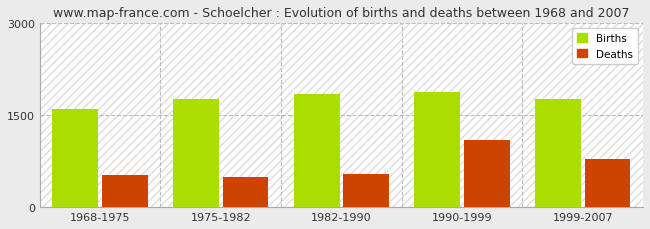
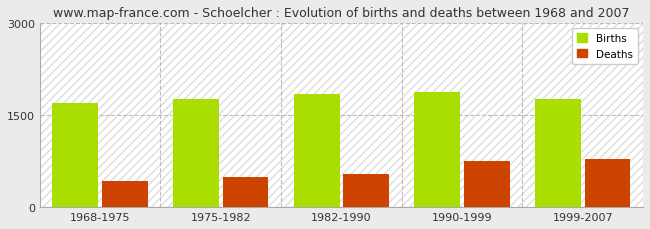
Births/1968-1975: 1600 -> 1700
Deaths/1968-1975: 520 -> 430
Deaths/1990-1999: 1100 -> 760
